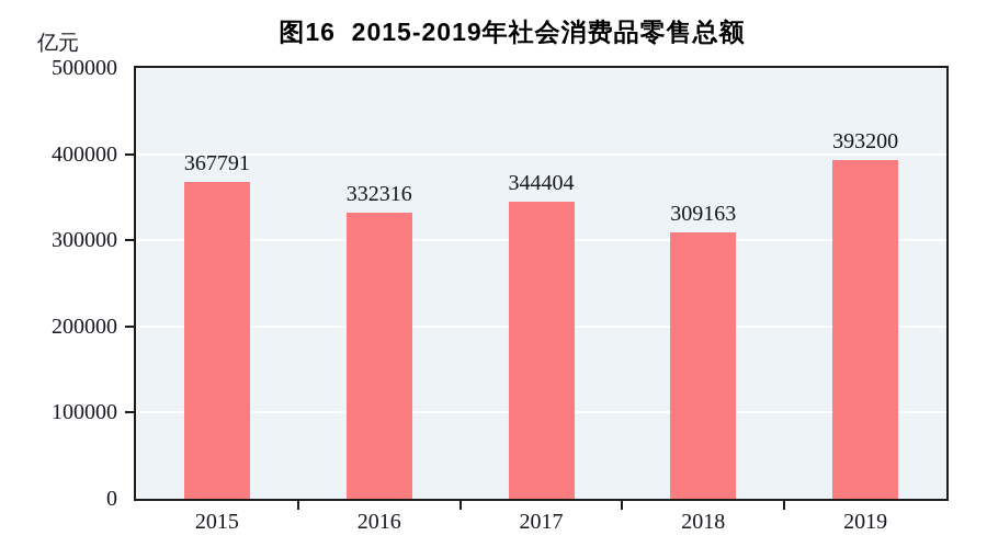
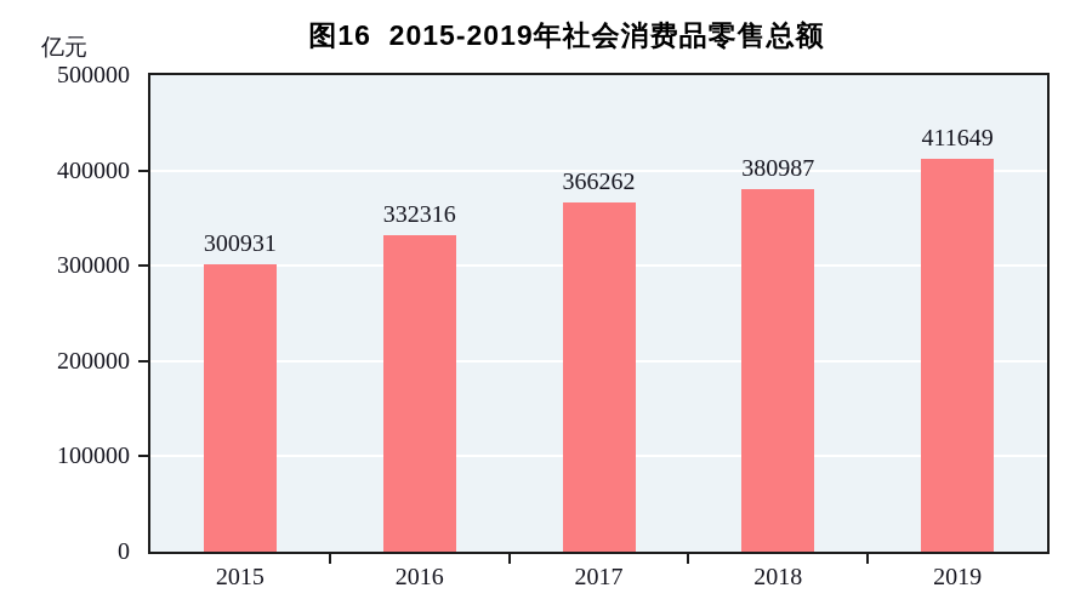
2015: 367791 -> 300931
2017: 344404 -> 366262
2018: 309163 -> 380987
2019: 393200 -> 411649
